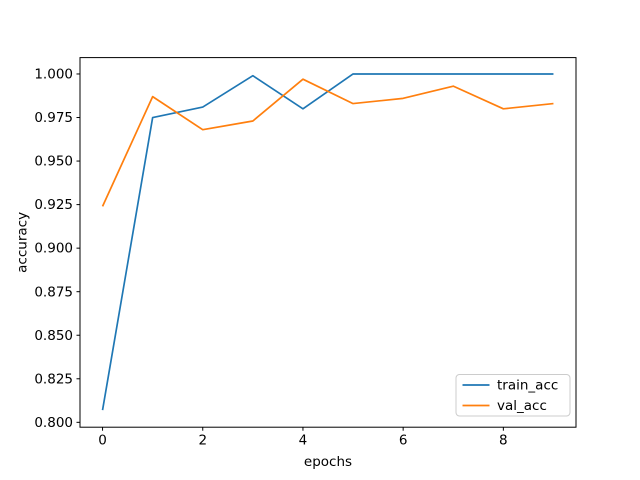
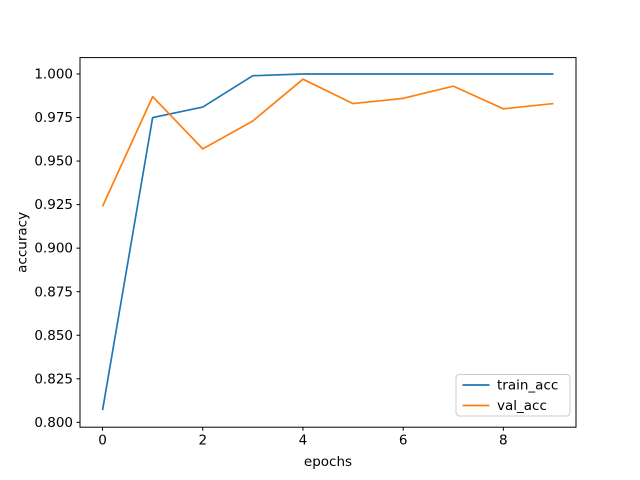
val_acc/2: 0.968 -> 0.957
train_acc/4: 0.980 -> 1.000
